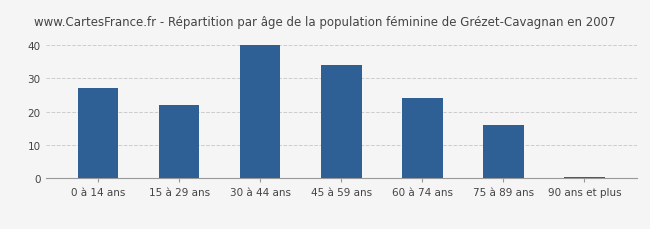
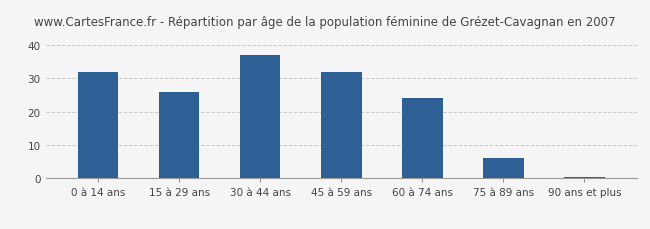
0 à 14 ans: 27.0 -> 32.0
15 à 29 ans: 22.0 -> 26.0
30 à 44 ans: 40.0 -> 37.0
45 à 59 ans: 34.0 -> 32.0
75 à 89 ans: 16.0 -> 6.0
